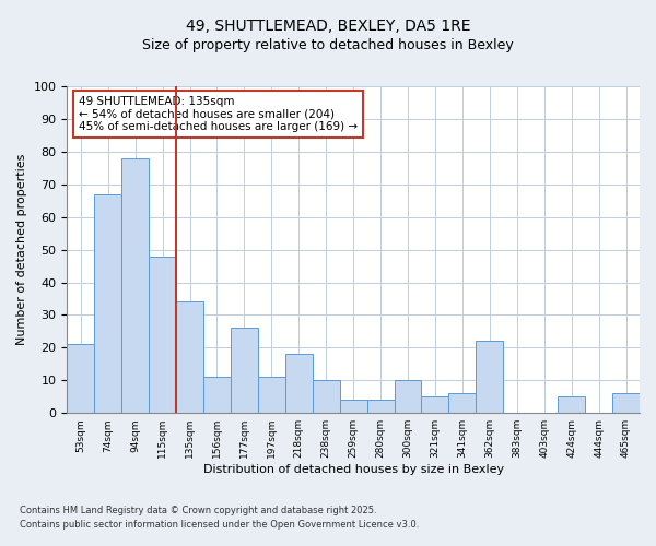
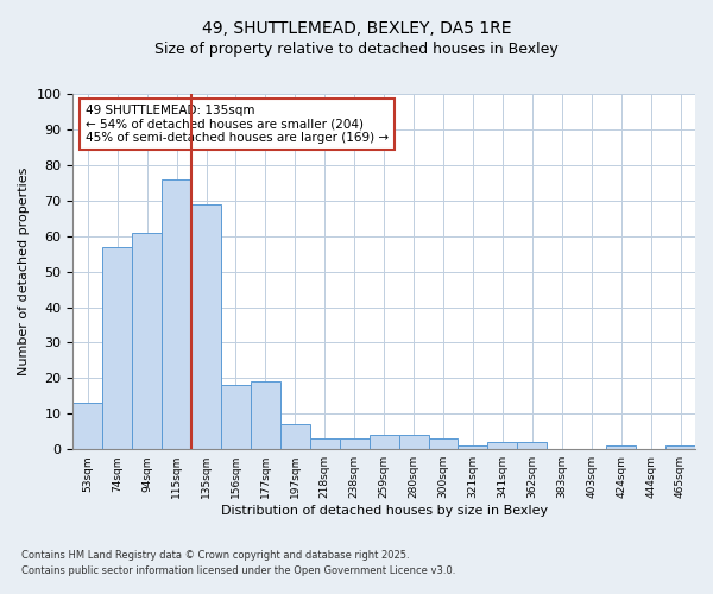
53sqm: 21 -> 13
74sqm: 67 -> 57
94sqm: 78 -> 61
115sqm: 48 -> 76
135sqm: 34 -> 69
156sqm: 11 -> 18
177sqm: 26 -> 19
197sqm: 11 -> 7
218sqm: 18 -> 3
238sqm: 10 -> 3
300sqm: 10 -> 3
321sqm: 5 -> 1
341sqm: 6 -> 2
362sqm: 22 -> 2
424sqm: 5 -> 1
465sqm: 6 -> 1
